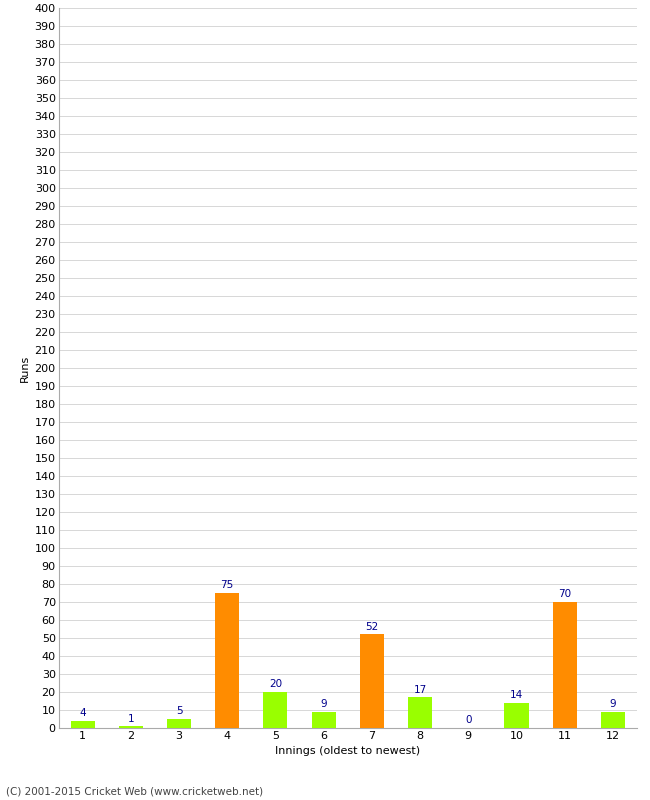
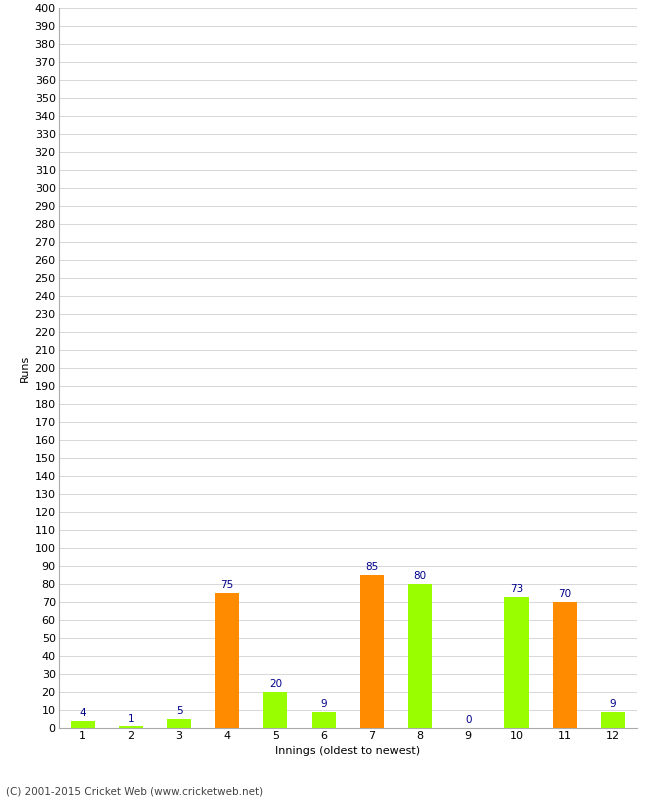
7: 52 -> 85
8: 17 -> 80
10: 14 -> 73
